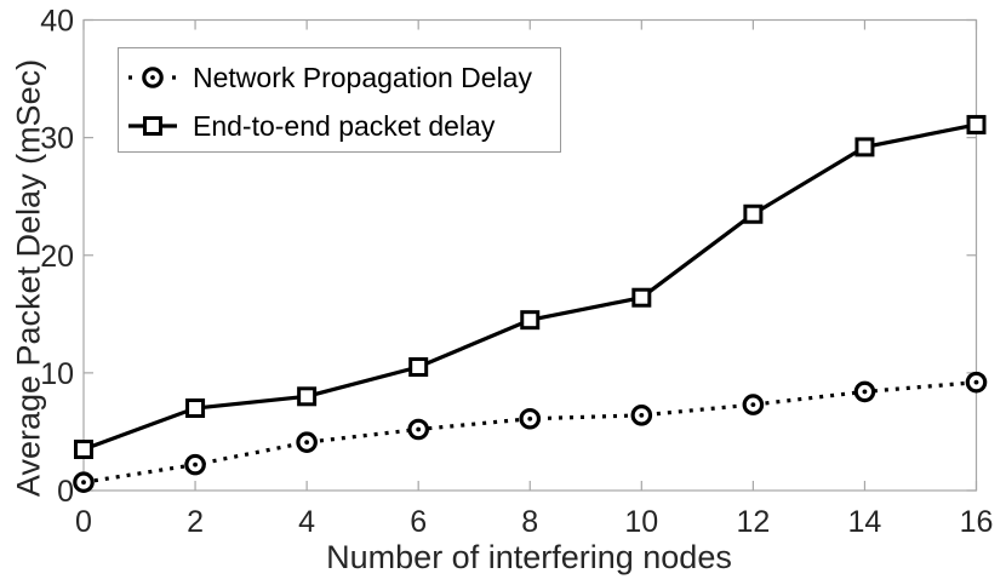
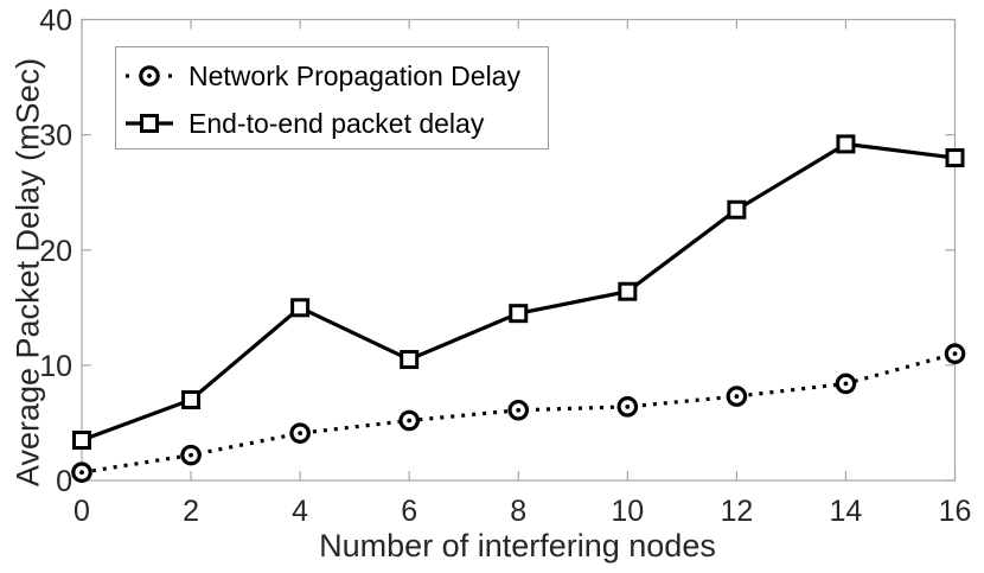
End-to-end packet delay/4: 8 -> 15
Network Propagation Delay/16: 9 -> 11
End-to-end packet delay/16: 31 -> 28
